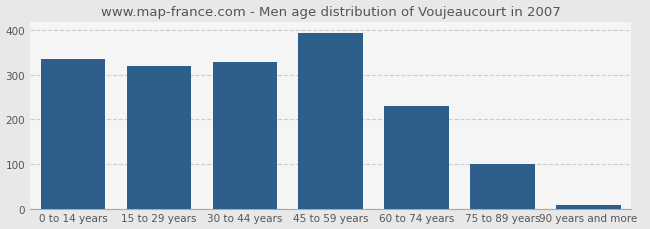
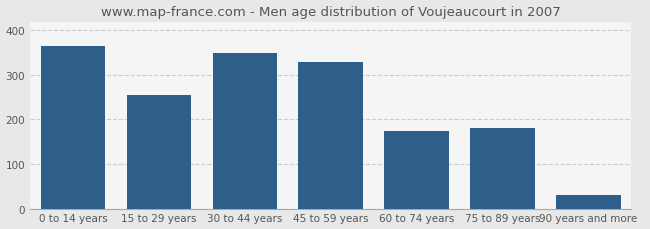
0 to 14 years: 335 -> 365
15 to 29 years: 320 -> 255
30 to 44 years: 330 -> 350
45 to 59 years: 395 -> 330
60 to 74 years: 230 -> 175
75 to 89 years: 101 -> 180
90 years and more: 8 -> 30
